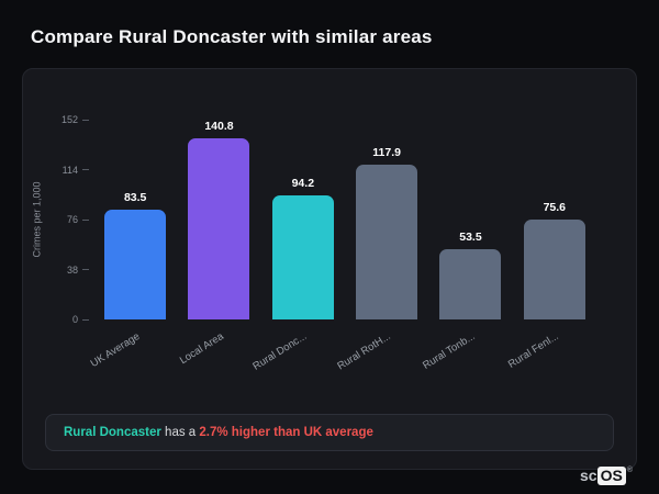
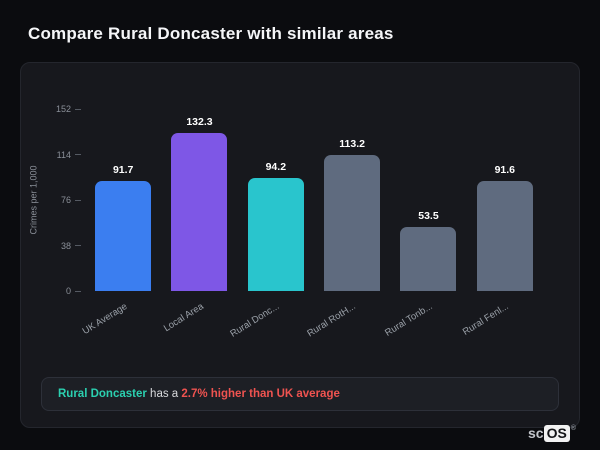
UK Average: 83.5 -> 91.7
Local Area: 140.8 -> 132.3
Rural RotH...: 117.9 -> 113.2
Rural Fenl...: 75.6 -> 91.6
